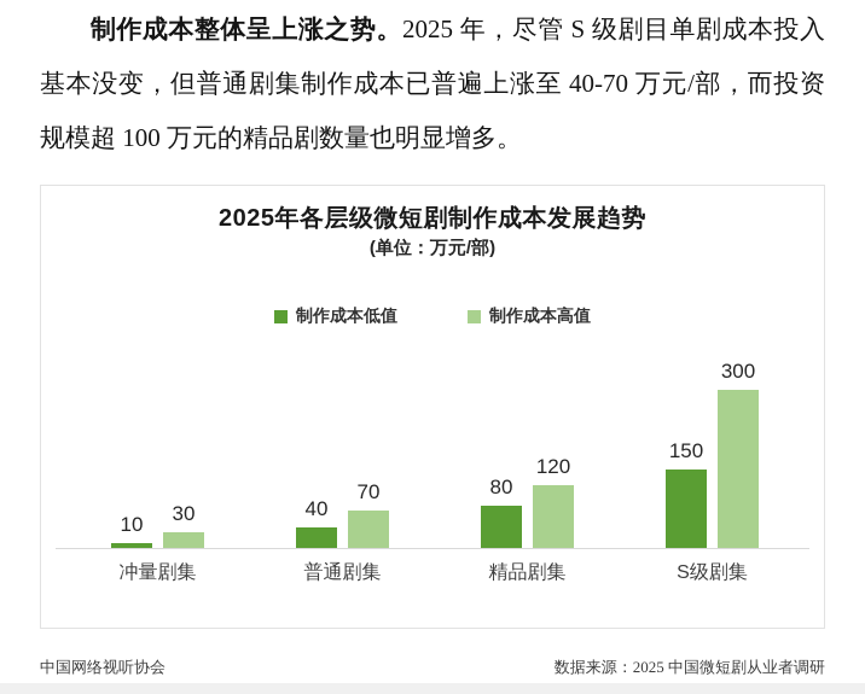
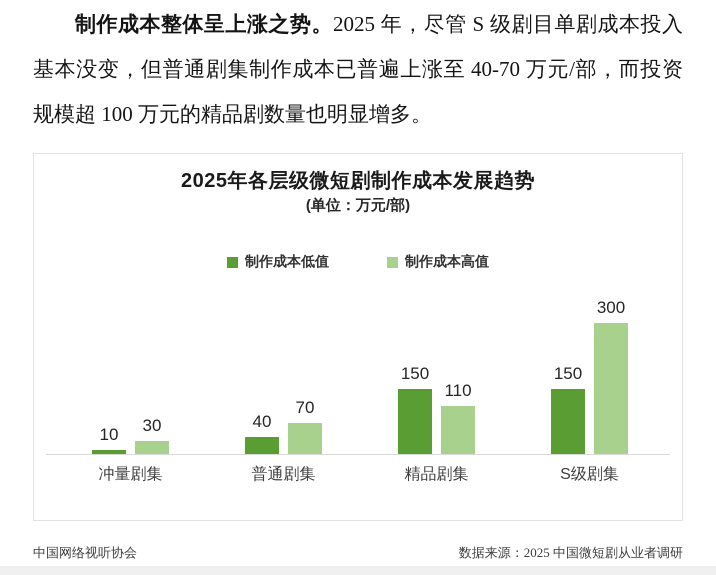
制作成本低值/精品剧集: 80 -> 150
制作成本高值/精品剧集: 120 -> 110
